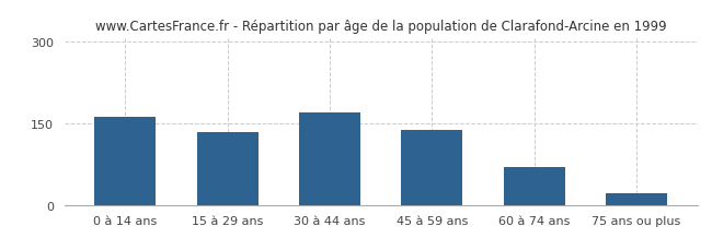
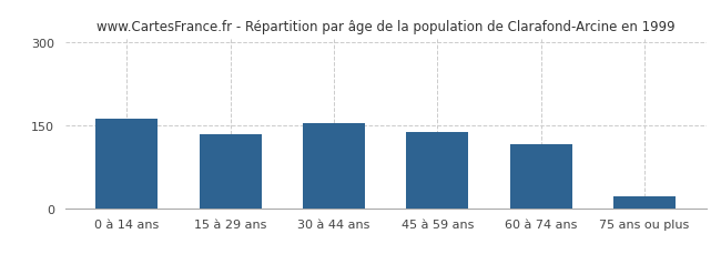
30 à 44 ans: 170 -> 155
60 à 74 ans: 70 -> 115
